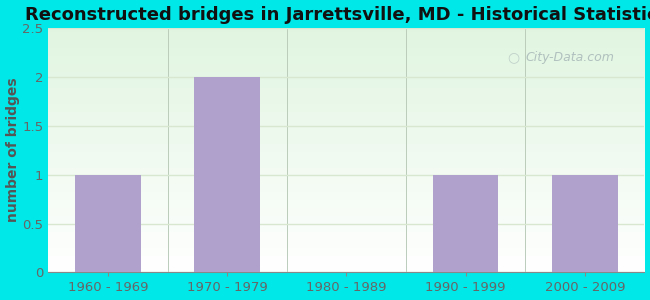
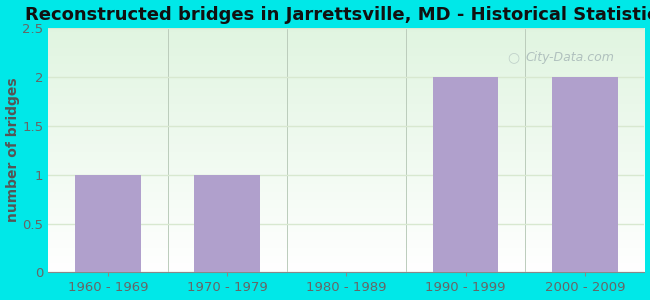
1970 - 1979: 2 -> 1
1990 - 1999: 1 -> 2
2000 - 2009: 1 -> 2
